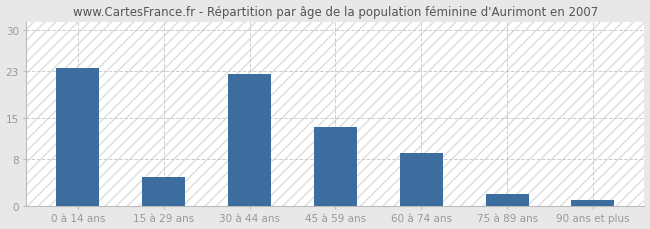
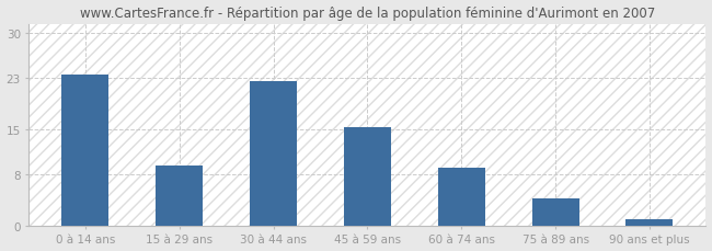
15 à 29 ans: 5.0 -> 9.4
45 à 59 ans: 13.5 -> 15.4
75 à 89 ans: 2.0 -> 4.2
